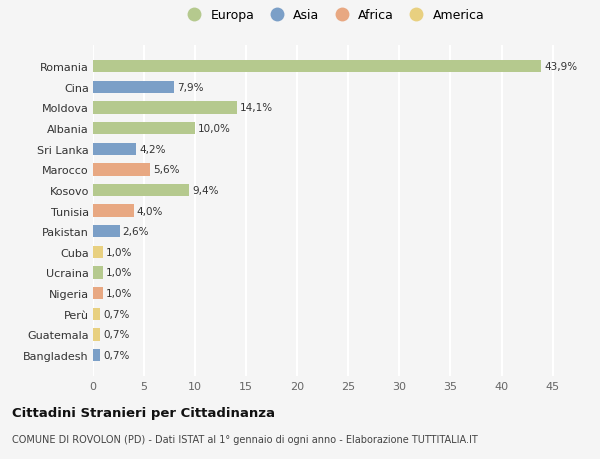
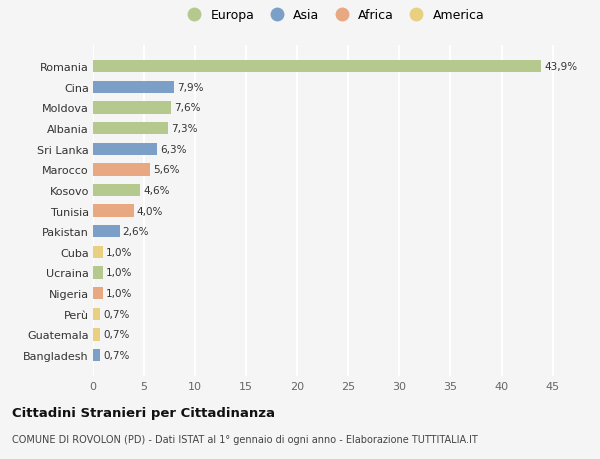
Moldova: 14,1% -> 7,6%
Albania: 10,0% -> 7,3%
Sri Lanka: 4,2% -> 6,3%
Kosovo: 9,4% -> 4,6%
